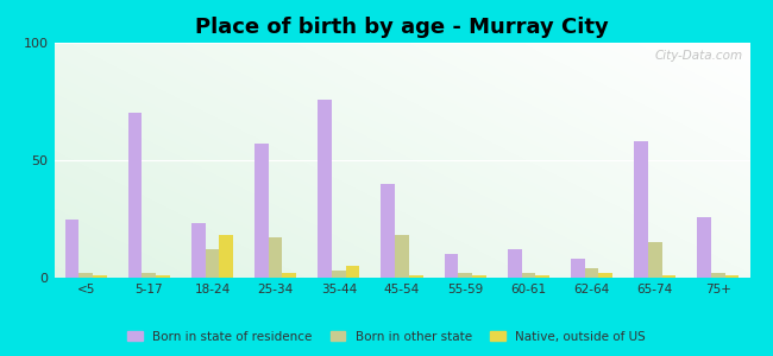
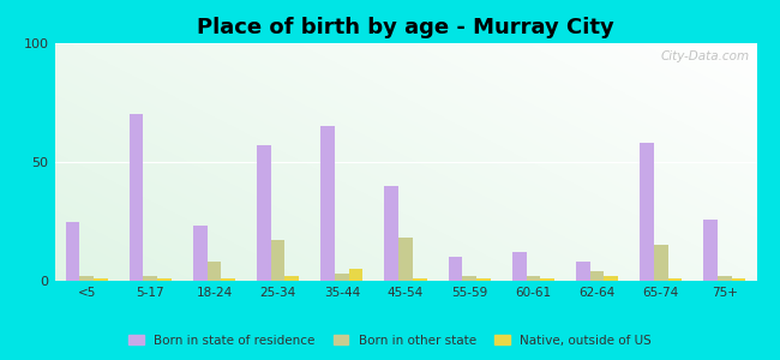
Born in other state/18-24: 12 -> 8
Native, outside of US/18-24: 18 -> 1
Born in state of residence/35-44: 76 -> 65
